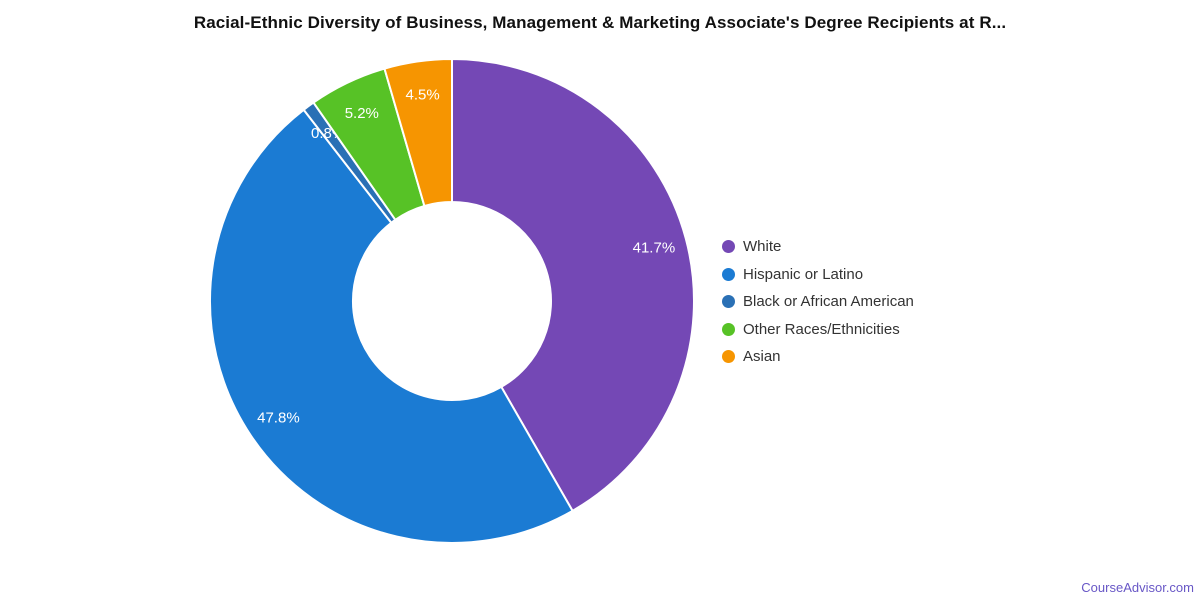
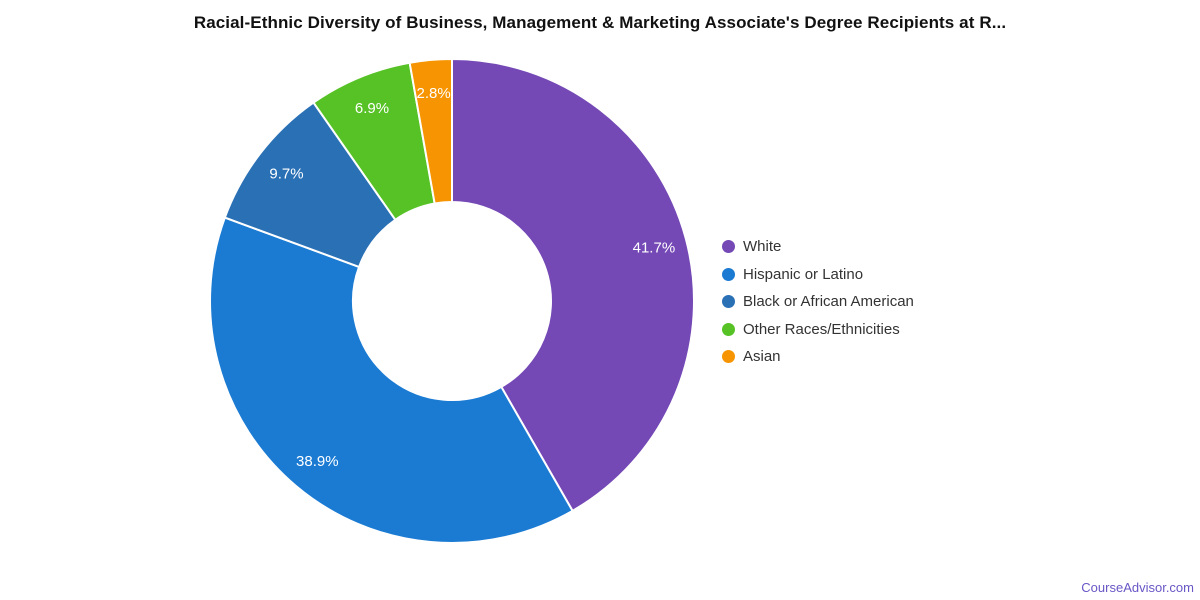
Hispanic or Latino: 47.8% -> 38.9%
Black or African American: 0.8% -> 9.7%
Other Races/Ethnicities: 5.2% -> 6.9%
Asian: 4.5% -> 2.8%
